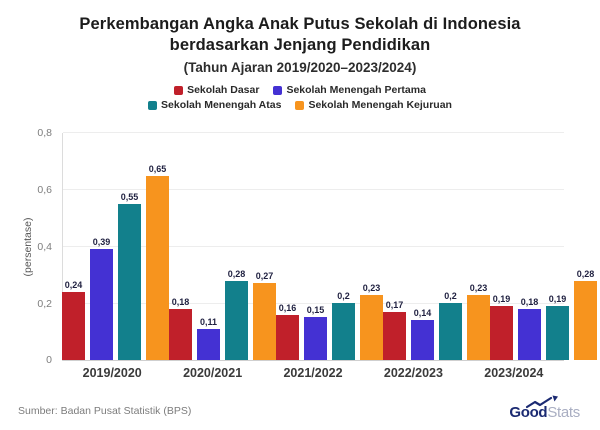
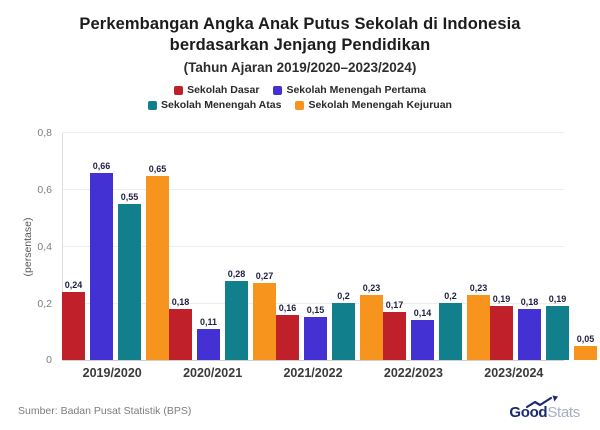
Sekolah Menengah Pertama/2019/2020: 0,39 -> 0,66
Sekolah Menengah Kejuruan/2023/2024: 0,28 -> 0,05
